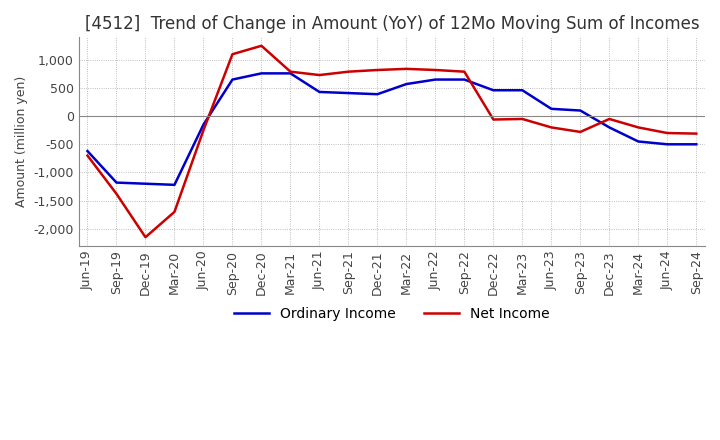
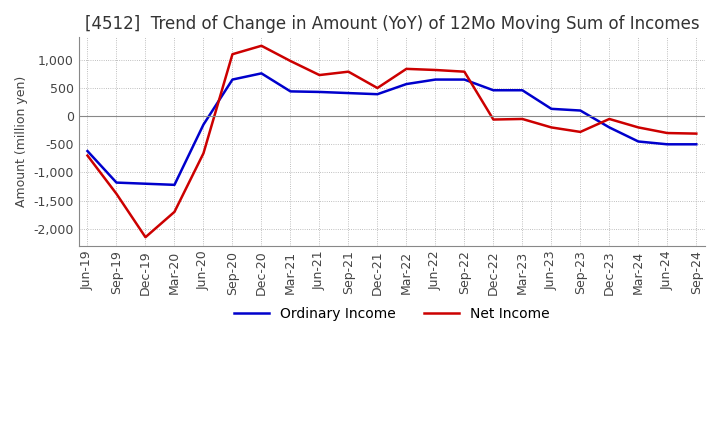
Net Income/Jun-20: -250 -> -660
Ordinary Income/Mar-21: 760 -> 440
Net Income/Mar-21: 790 -> 980
Net Income/Dec-21: 820 -> 500
